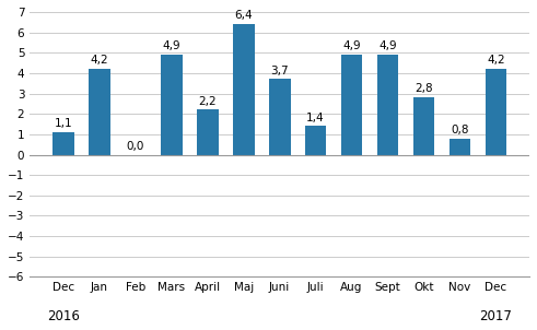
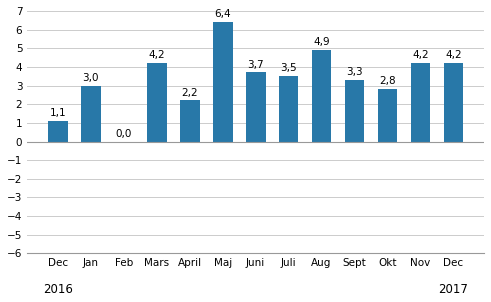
Jan: 4,2 -> 3,0
Mars: 4,9 -> 4,2
Juli: 1,4 -> 3,5
Sept: 4,9 -> 3,3
Nov: 0,8 -> 4,2
